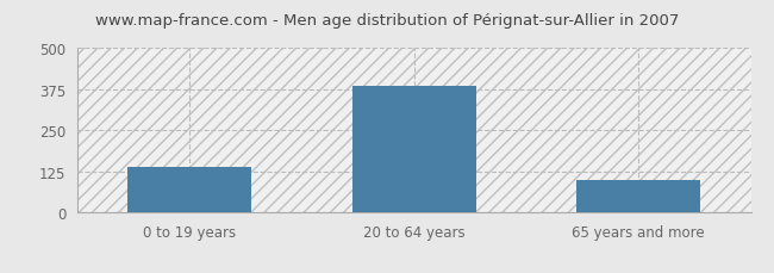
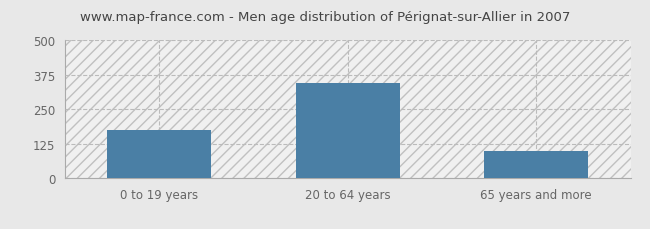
0 to 19 years: 140 -> 175
20 to 64 years: 385 -> 345
